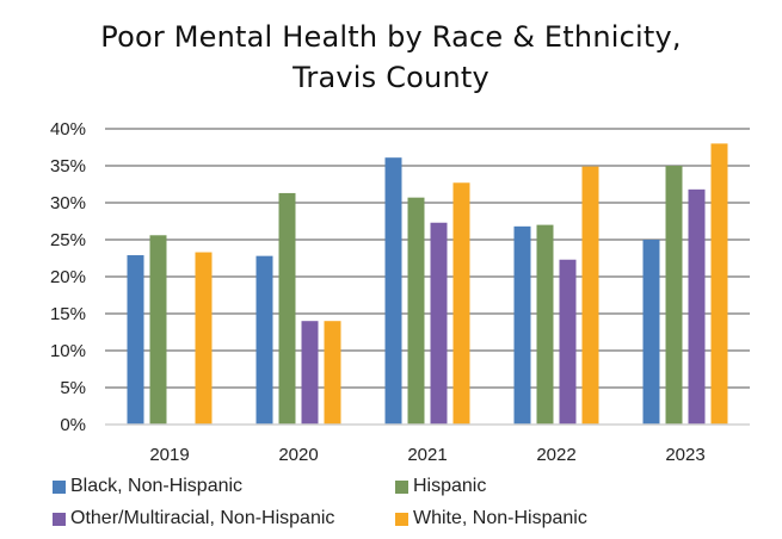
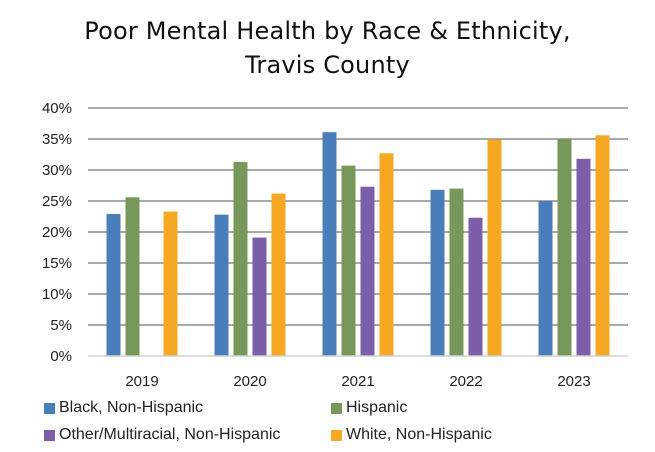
Other/Multiracial, Non-Hispanic/2020: 14% -> 19%
White, Non-Hispanic/2020: 14% -> 26%
White, Non-Hispanic/2023: 38% -> 36%
